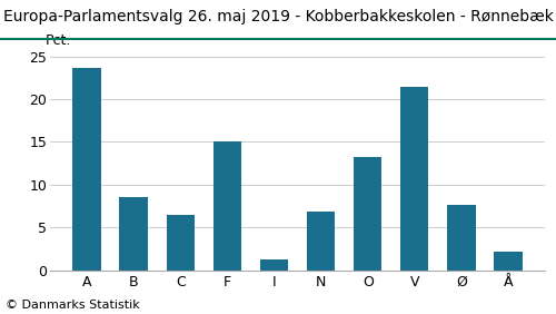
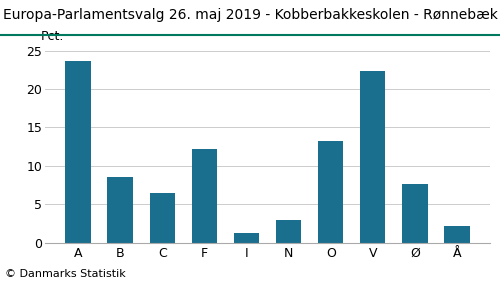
F: 15.0 -> 12.2
N: 6.8 -> 3.0
V: 21.4 -> 22.4
